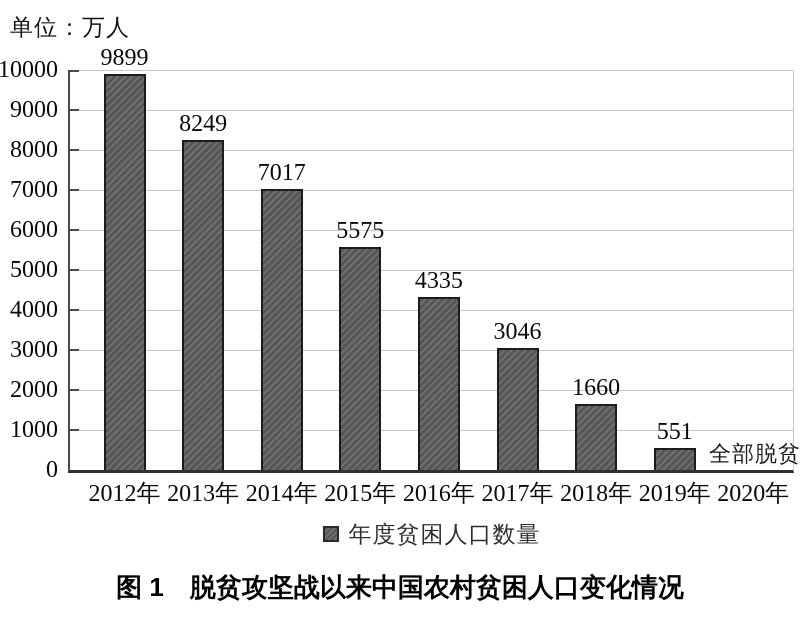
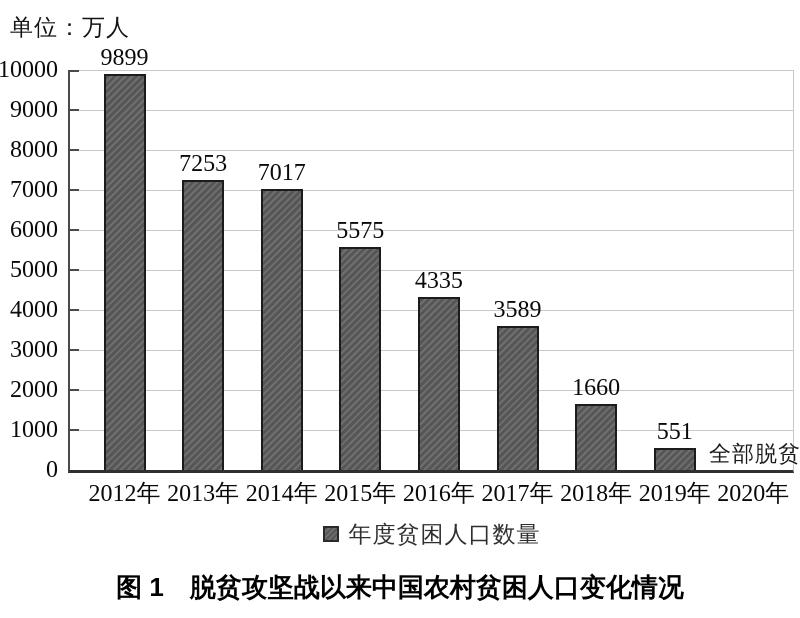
2013年: 8249 -> 7253
2017年: 3046 -> 3589
